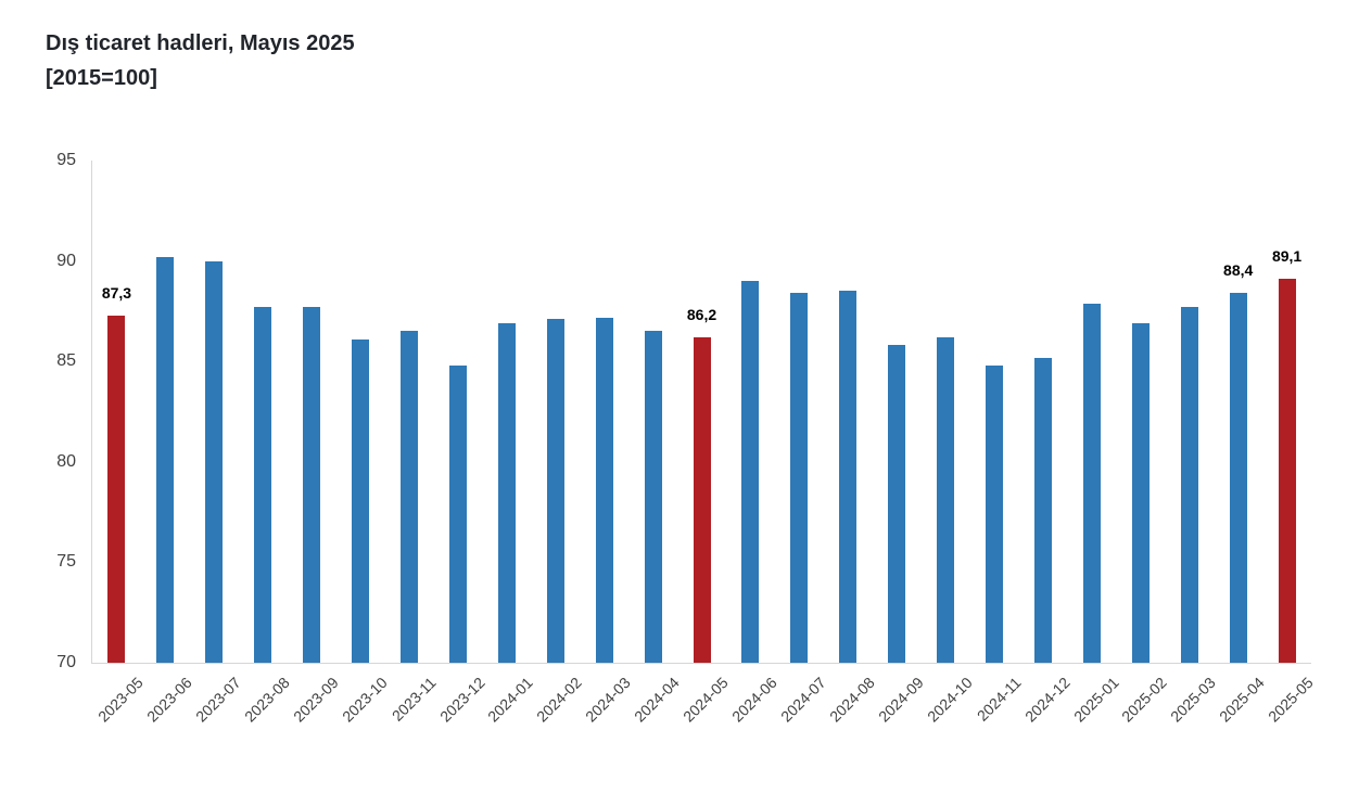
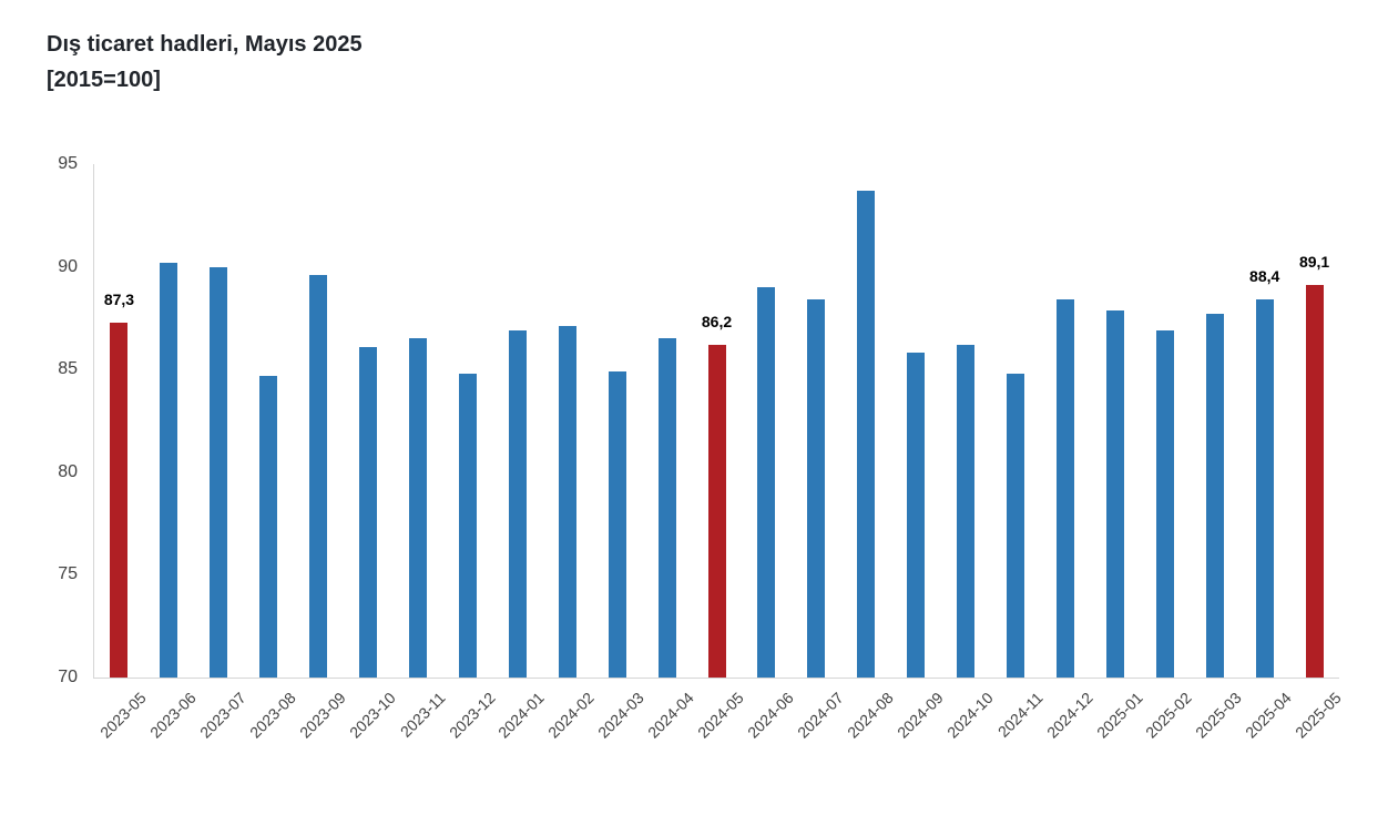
2023-08: 87.7 -> 84.7
2023-09: 87.7 -> 89.6
2024-03: 87.2 -> 84.9
2024-08: 88.5 -> 93.7
2024-12: 85.2 -> 88.4
